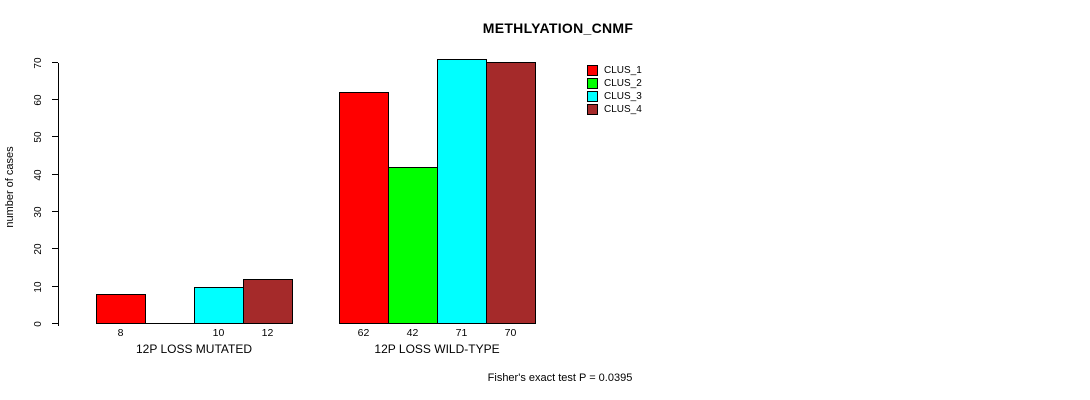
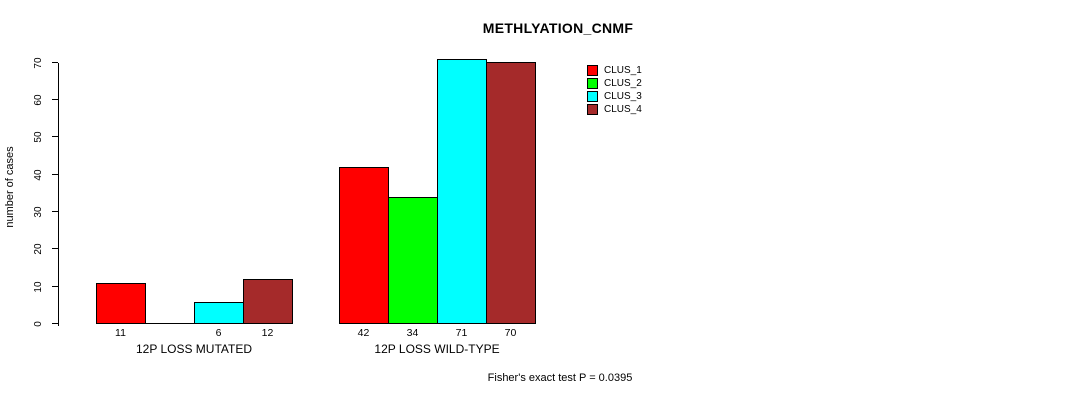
CLUS_1/12P LOSS MUTATED: 8 -> 11
CLUS_3/12P LOSS MUTATED: 10 -> 6
CLUS_1/12P LOSS WILD-TYPE: 62 -> 42
CLUS_2/12P LOSS WILD-TYPE: 42 -> 34
